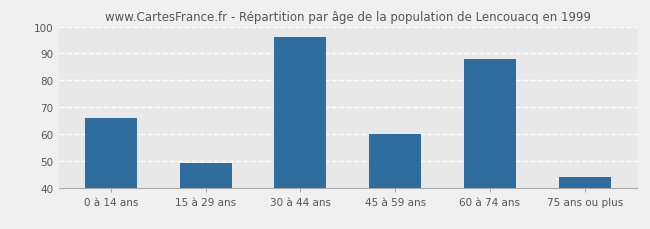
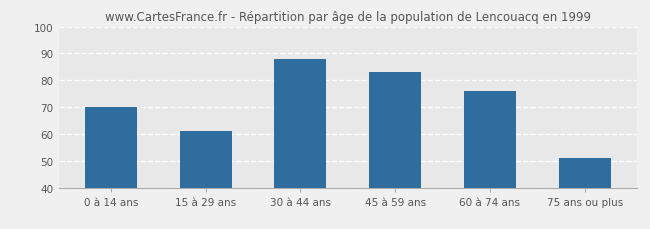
0 à 14 ans: 66 -> 70
15 à 29 ans: 49 -> 61
30 à 44 ans: 96 -> 88
45 à 59 ans: 60 -> 83
60 à 74 ans: 88 -> 76
75 ans ou plus: 44 -> 51
